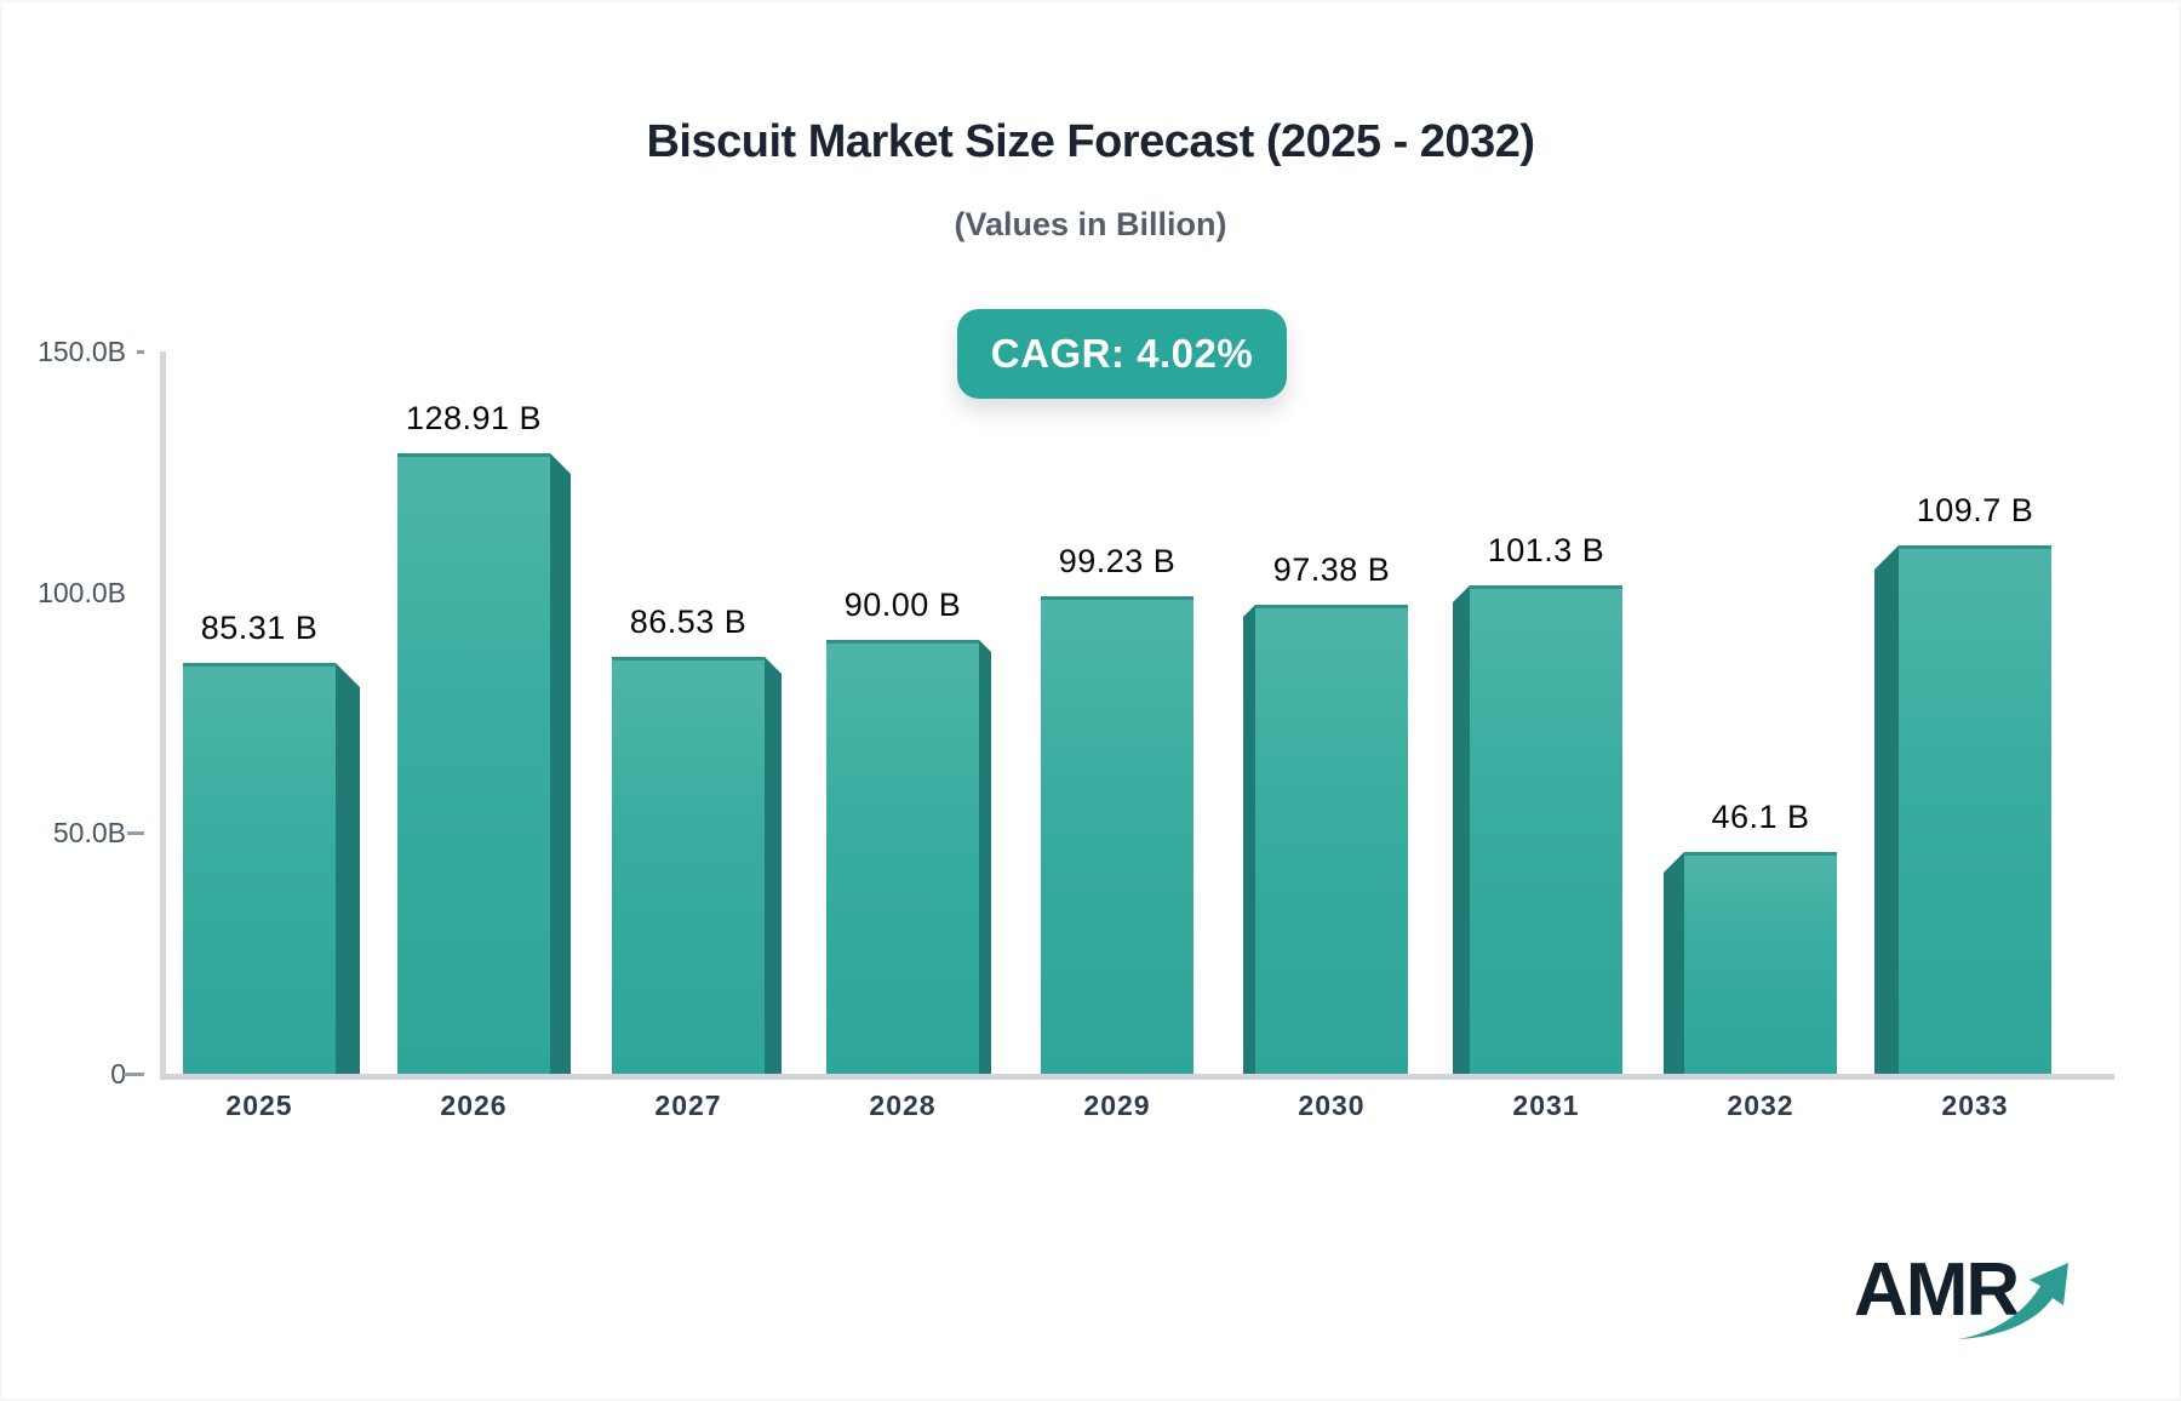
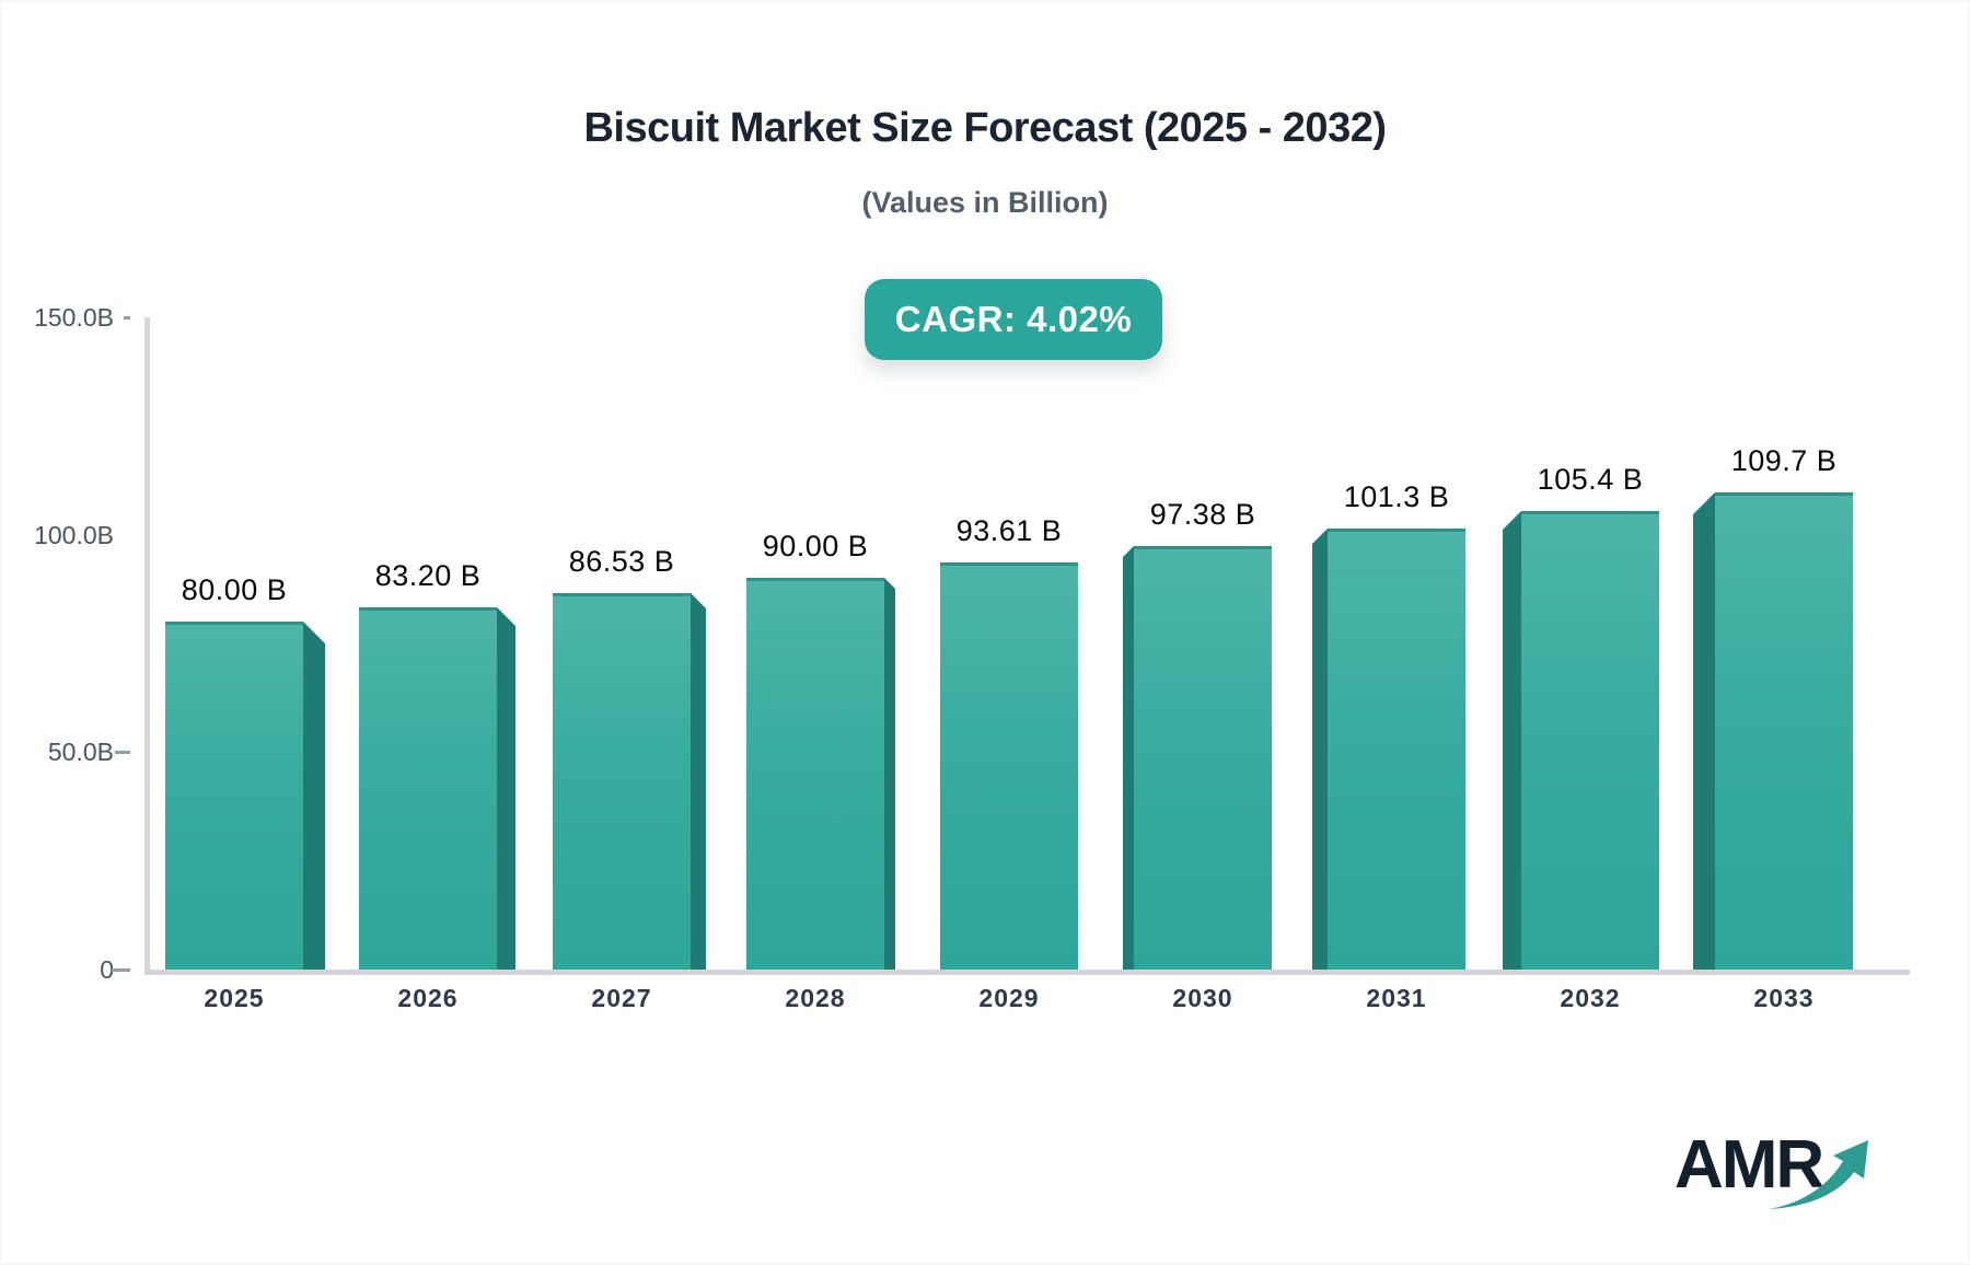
2025: 85.31 -> 80.00
2026: 128.91 -> 83.20
2029: 99.23 -> 93.61
2032: 46.1 -> 105.4
